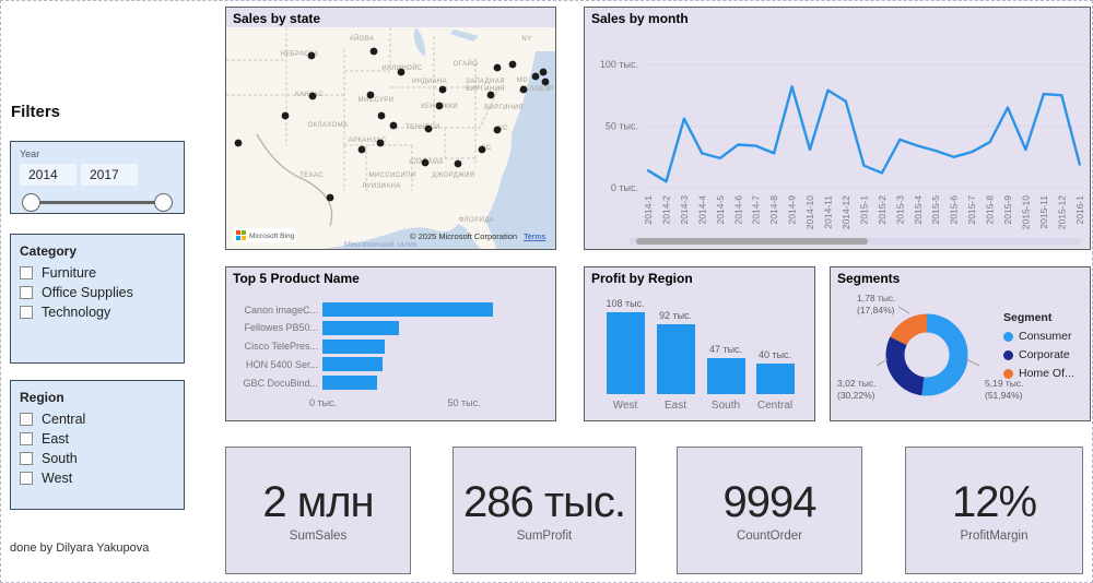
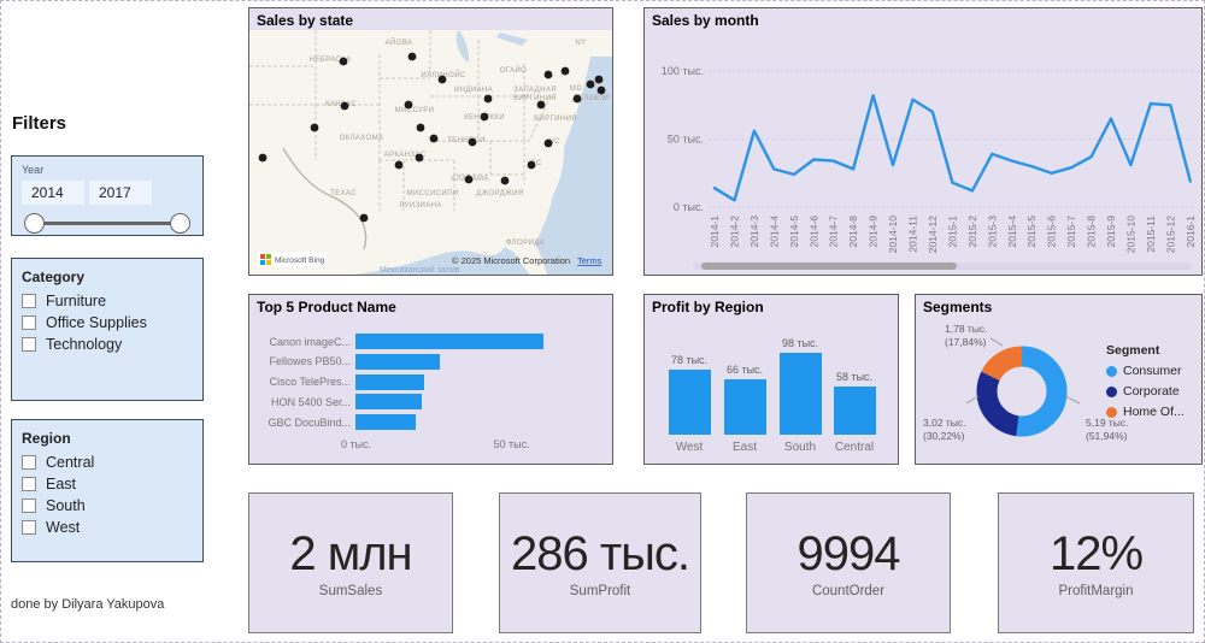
Profit by Region/West: 108 -> 78
Profit by Region/East: 92 -> 66
Profit by Region/South: 47 -> 98
Profit by Region/Central: 40 -> 58
